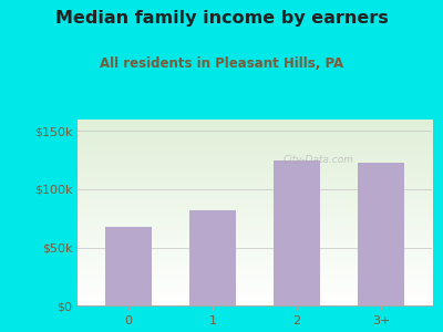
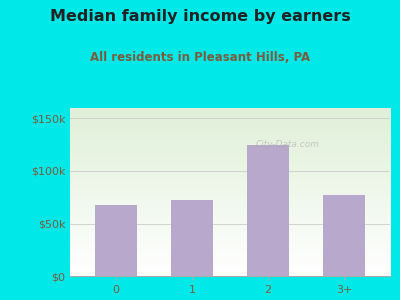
1: $82k -> $72k
3+: $123k -> $77k
